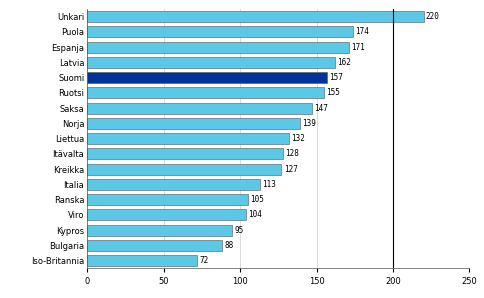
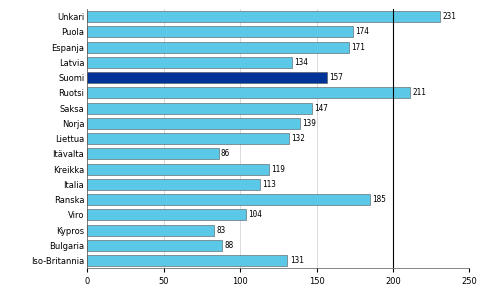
Unkari: 220 -> 231
Latvia: 162 -> 134
Ruotsi: 155 -> 211
Itävalta: 128 -> 86
Kreikka: 127 -> 119
Ranska: 105 -> 185
Kypros: 95 -> 83
Iso-Britannia: 72 -> 131
